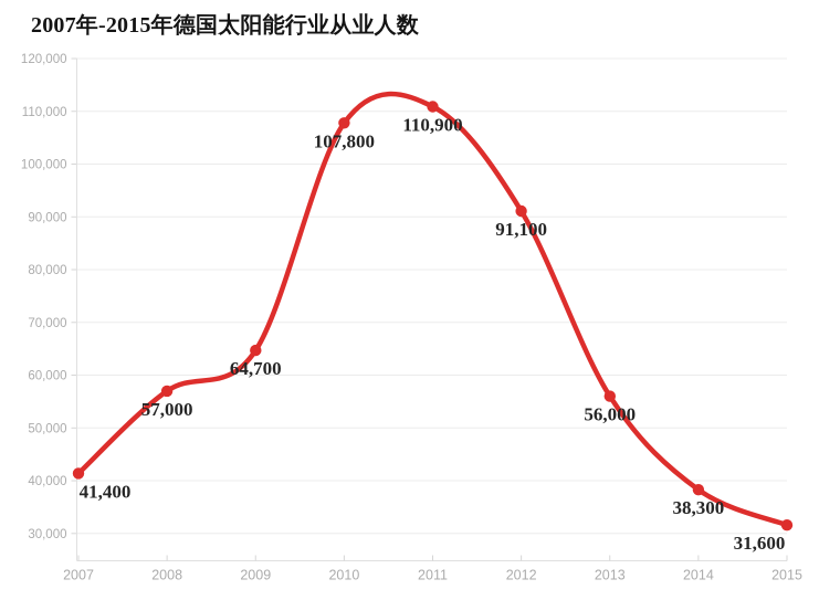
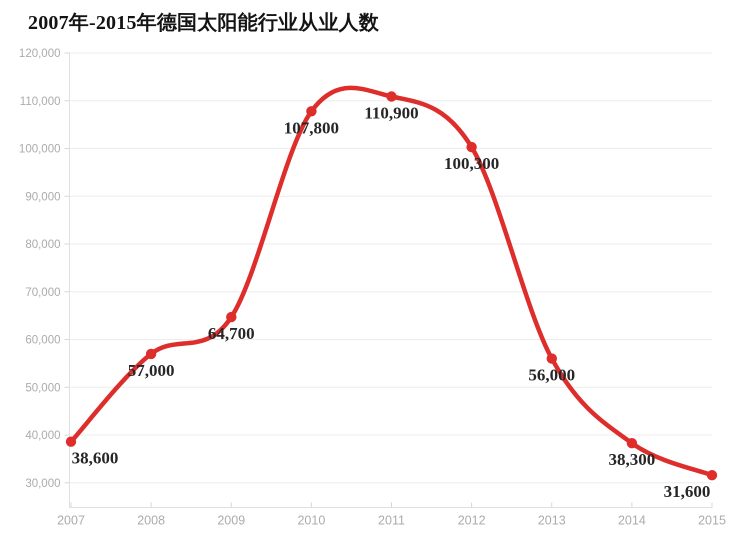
2007: 41,400 -> 38,600
2012: 91,100 -> 100,300
